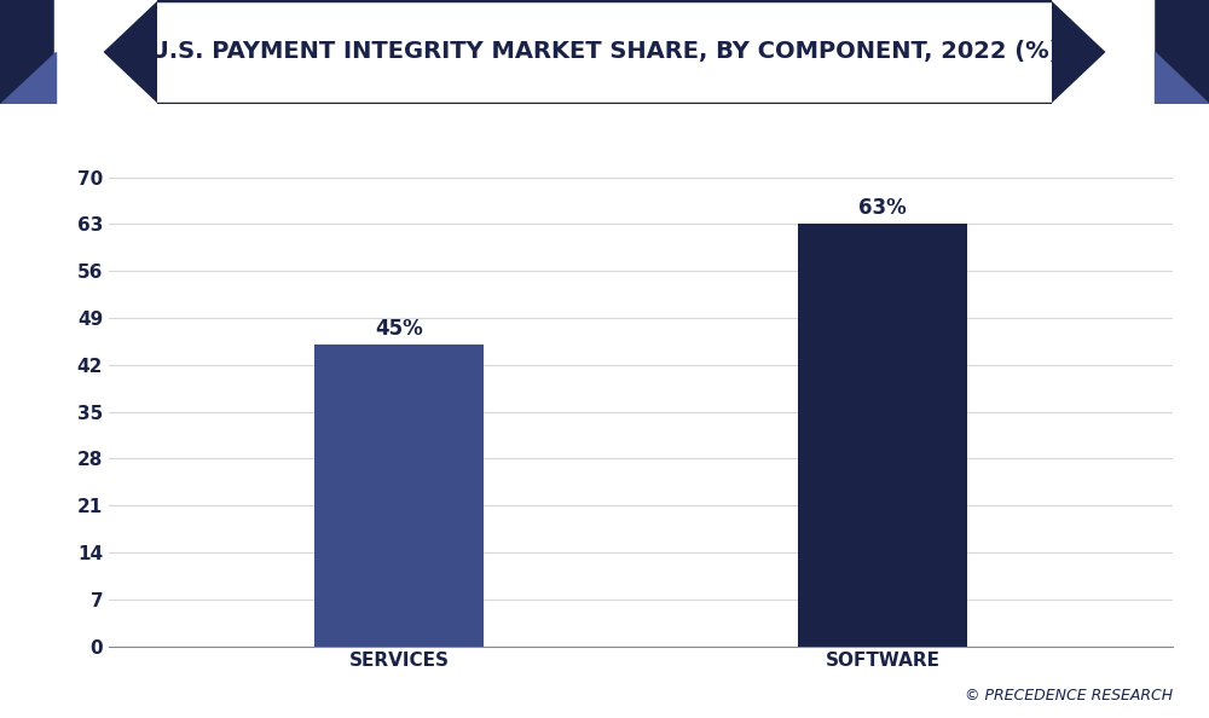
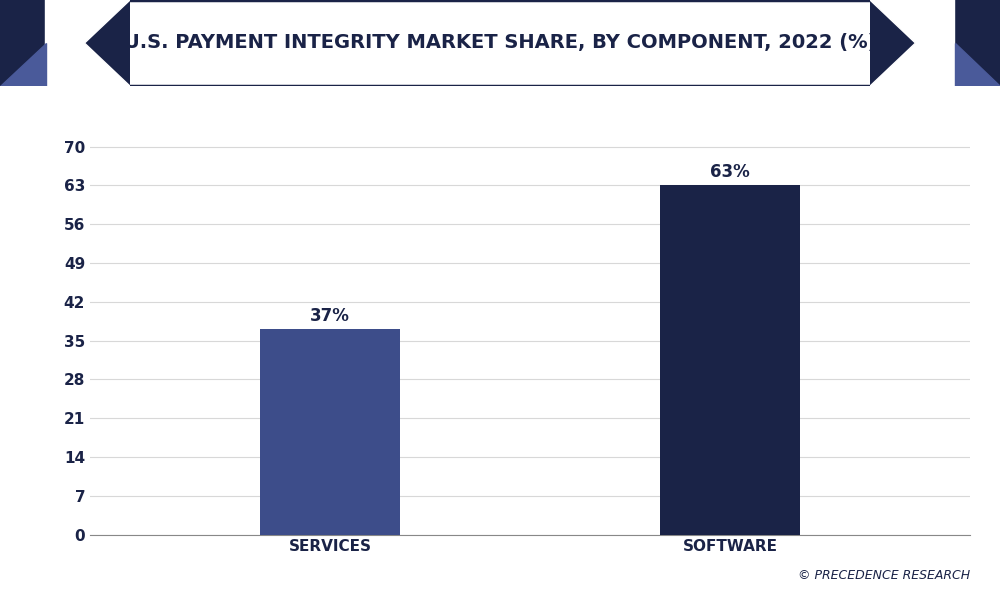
SERVICES: 45% -> 37%
